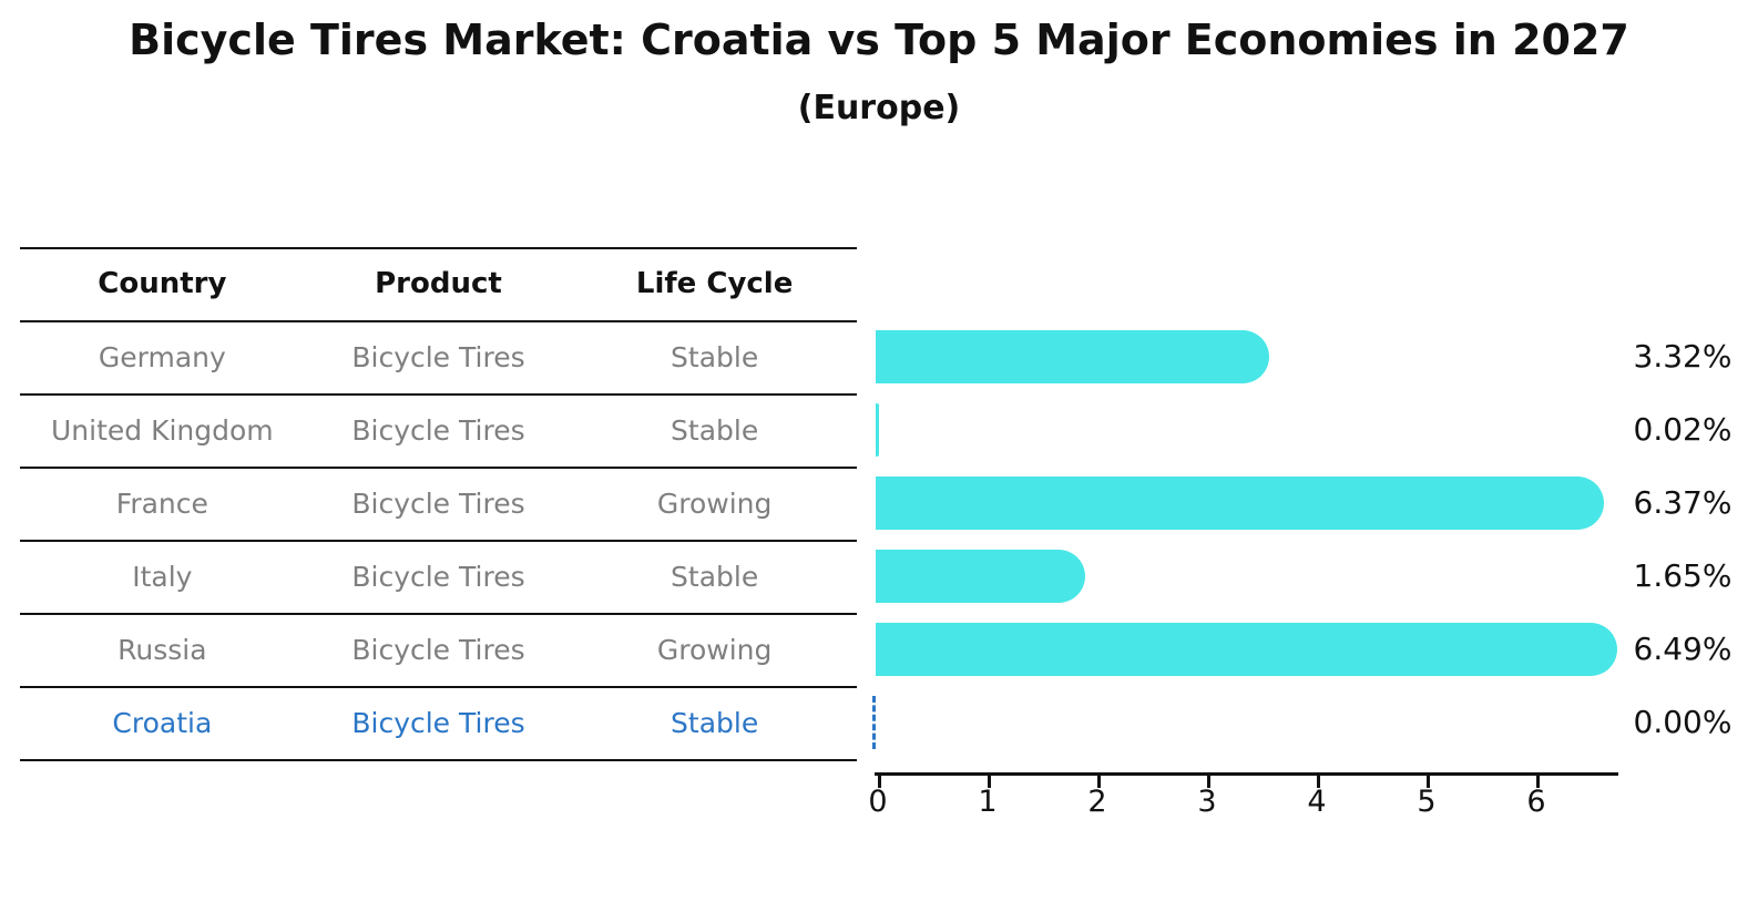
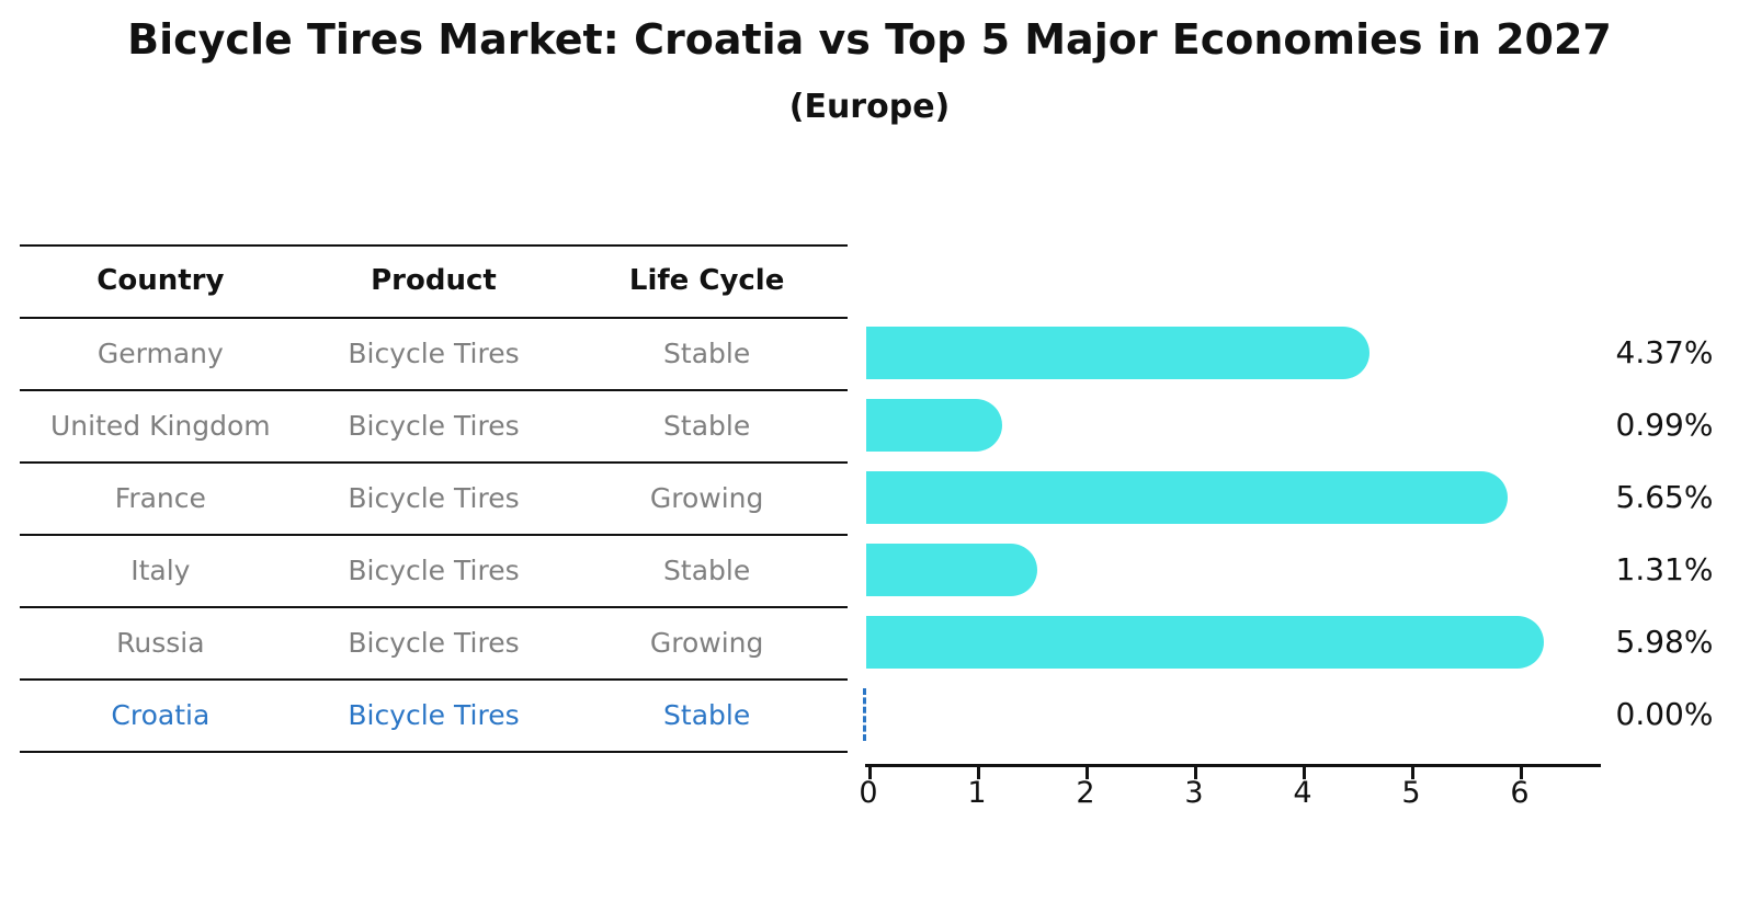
Germany: 3.32% -> 4.37%
United Kingdom: 0.02% -> 0.99%
France: 6.37% -> 5.65%
Italy: 1.65% -> 1.31%
Russia: 6.49% -> 5.98%
